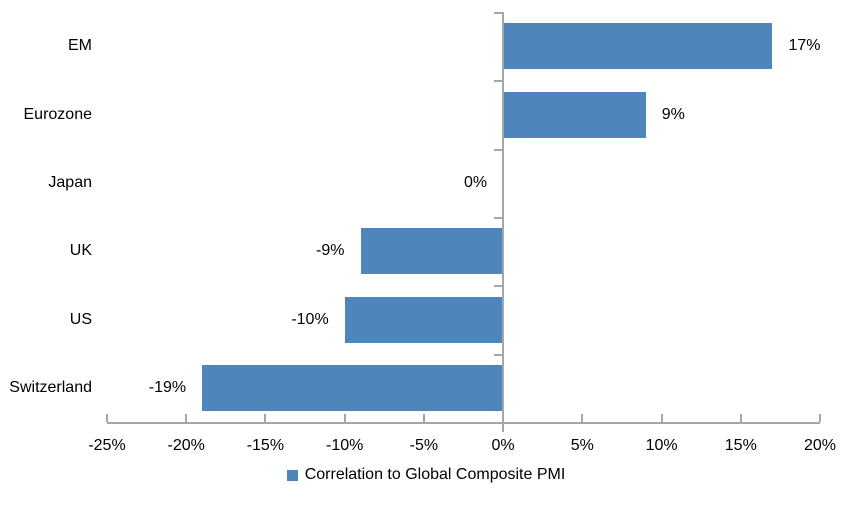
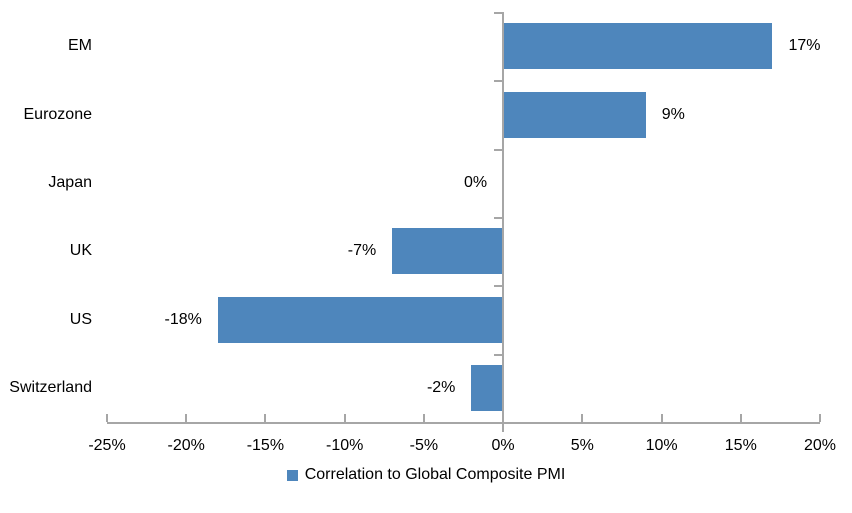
UK: -9% -> -7%
US: -10% -> -18%
Switzerland: -19% -> -2%
